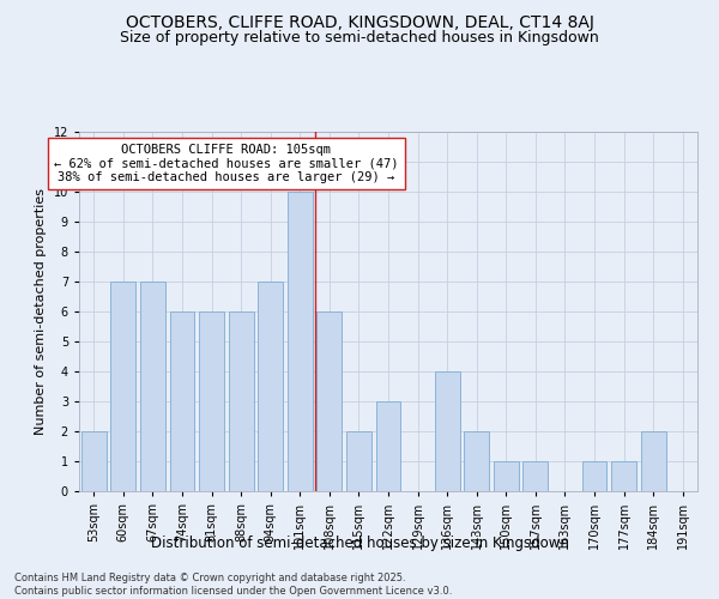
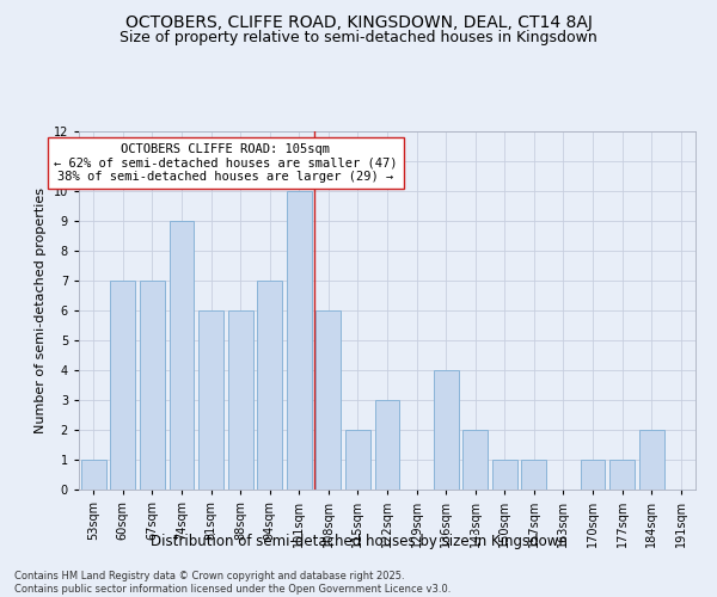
53sqm: 2 -> 1
74sqm: 6 -> 9
